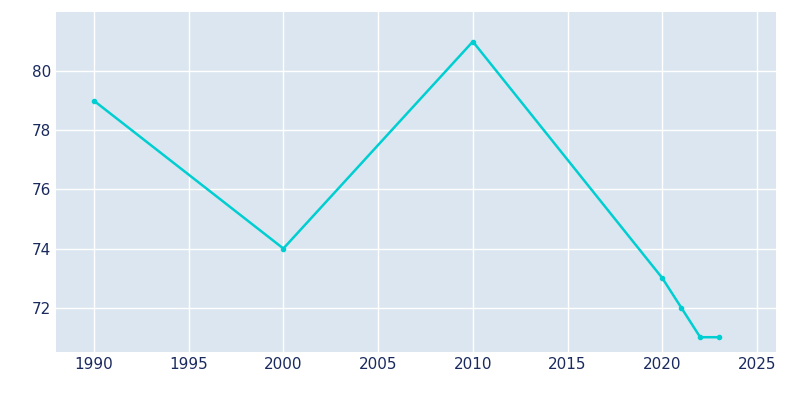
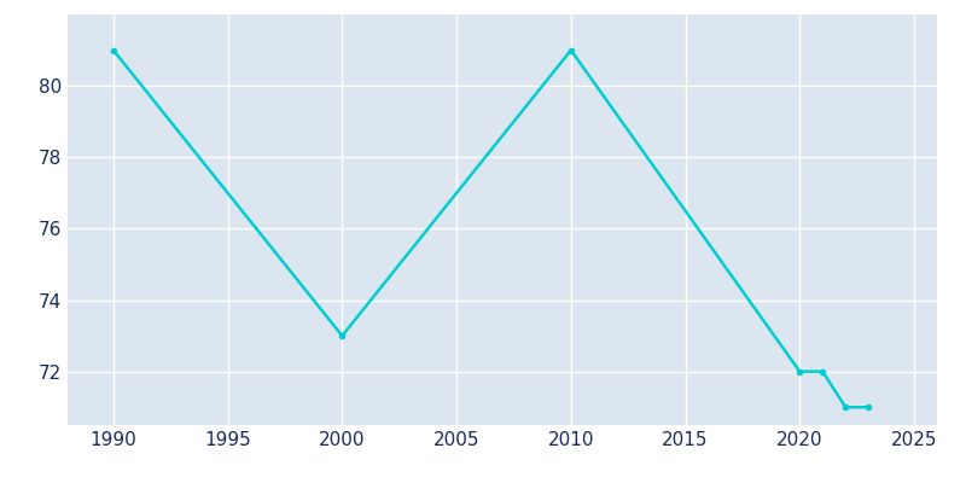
1990: 79 -> 81
2000: 74 -> 73
2020: 73 -> 72
